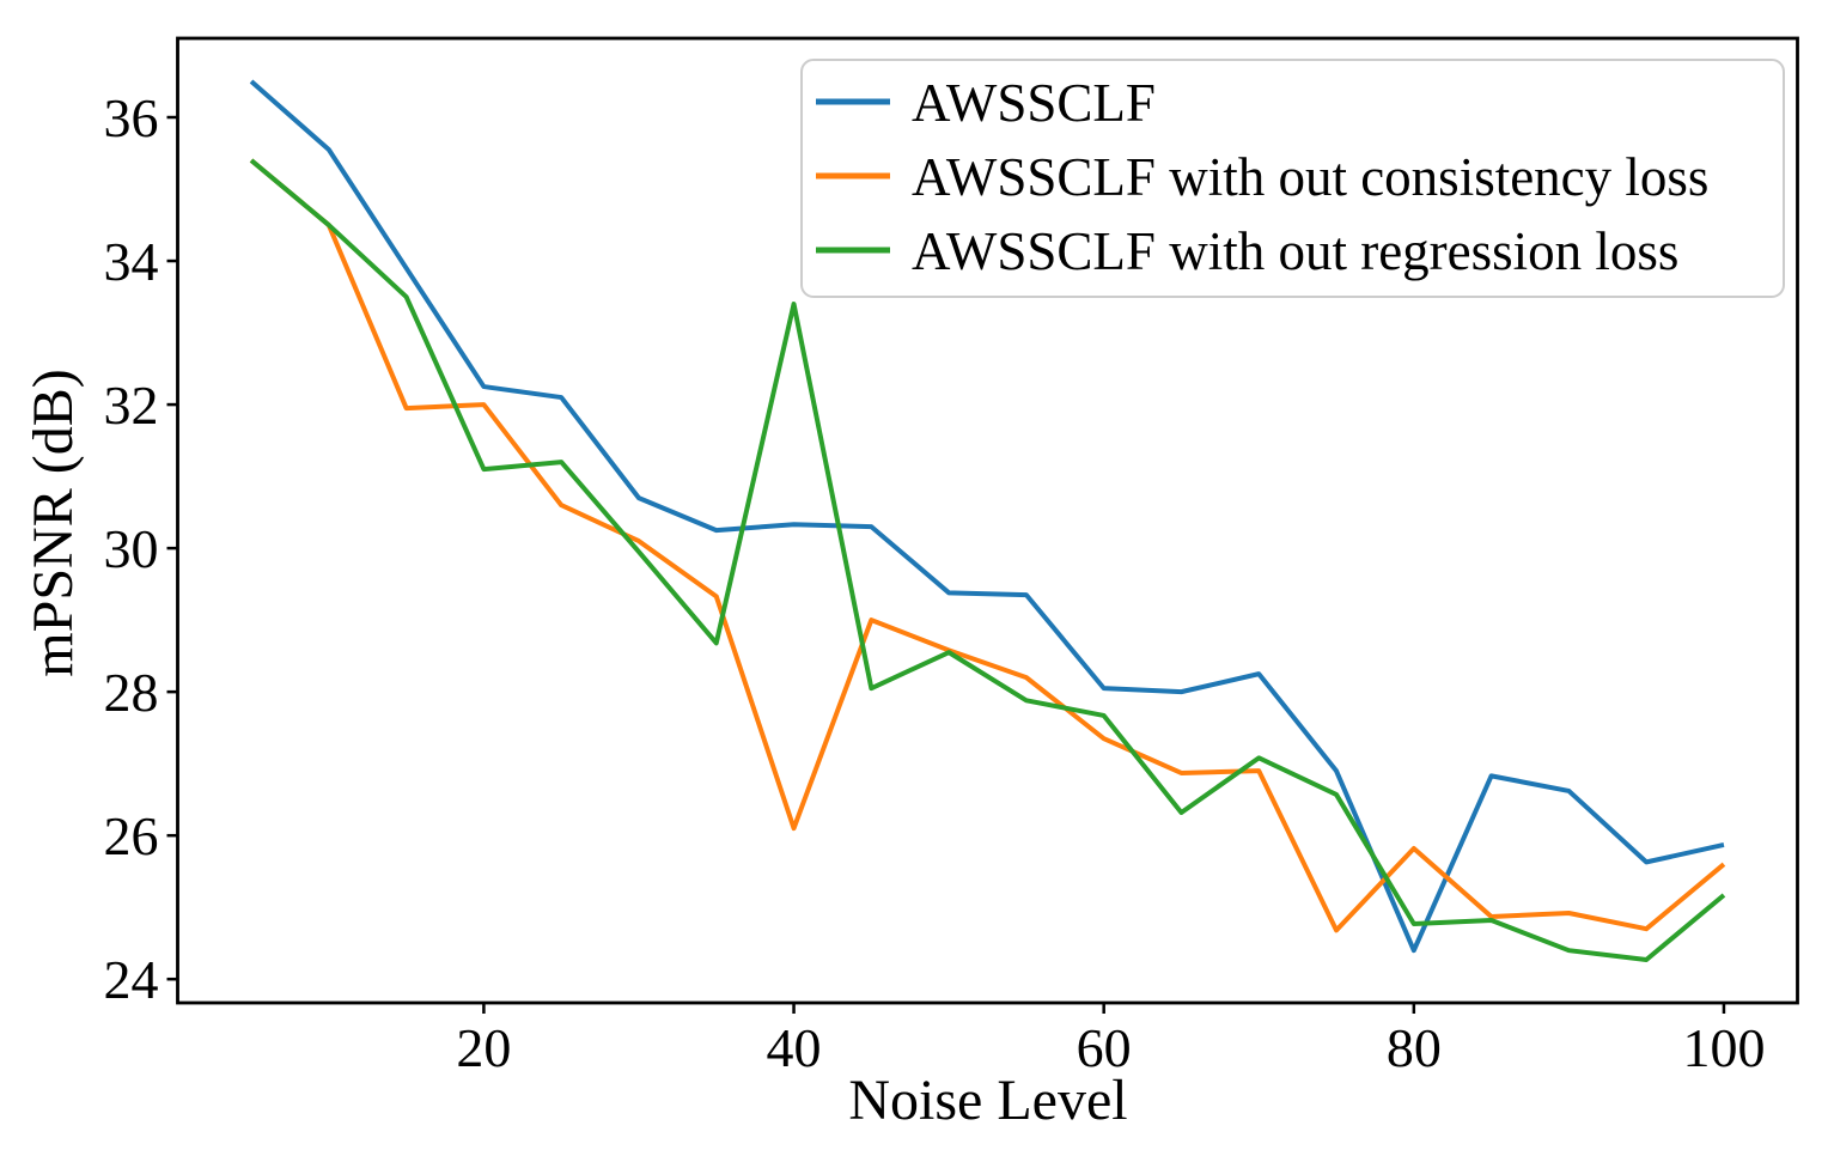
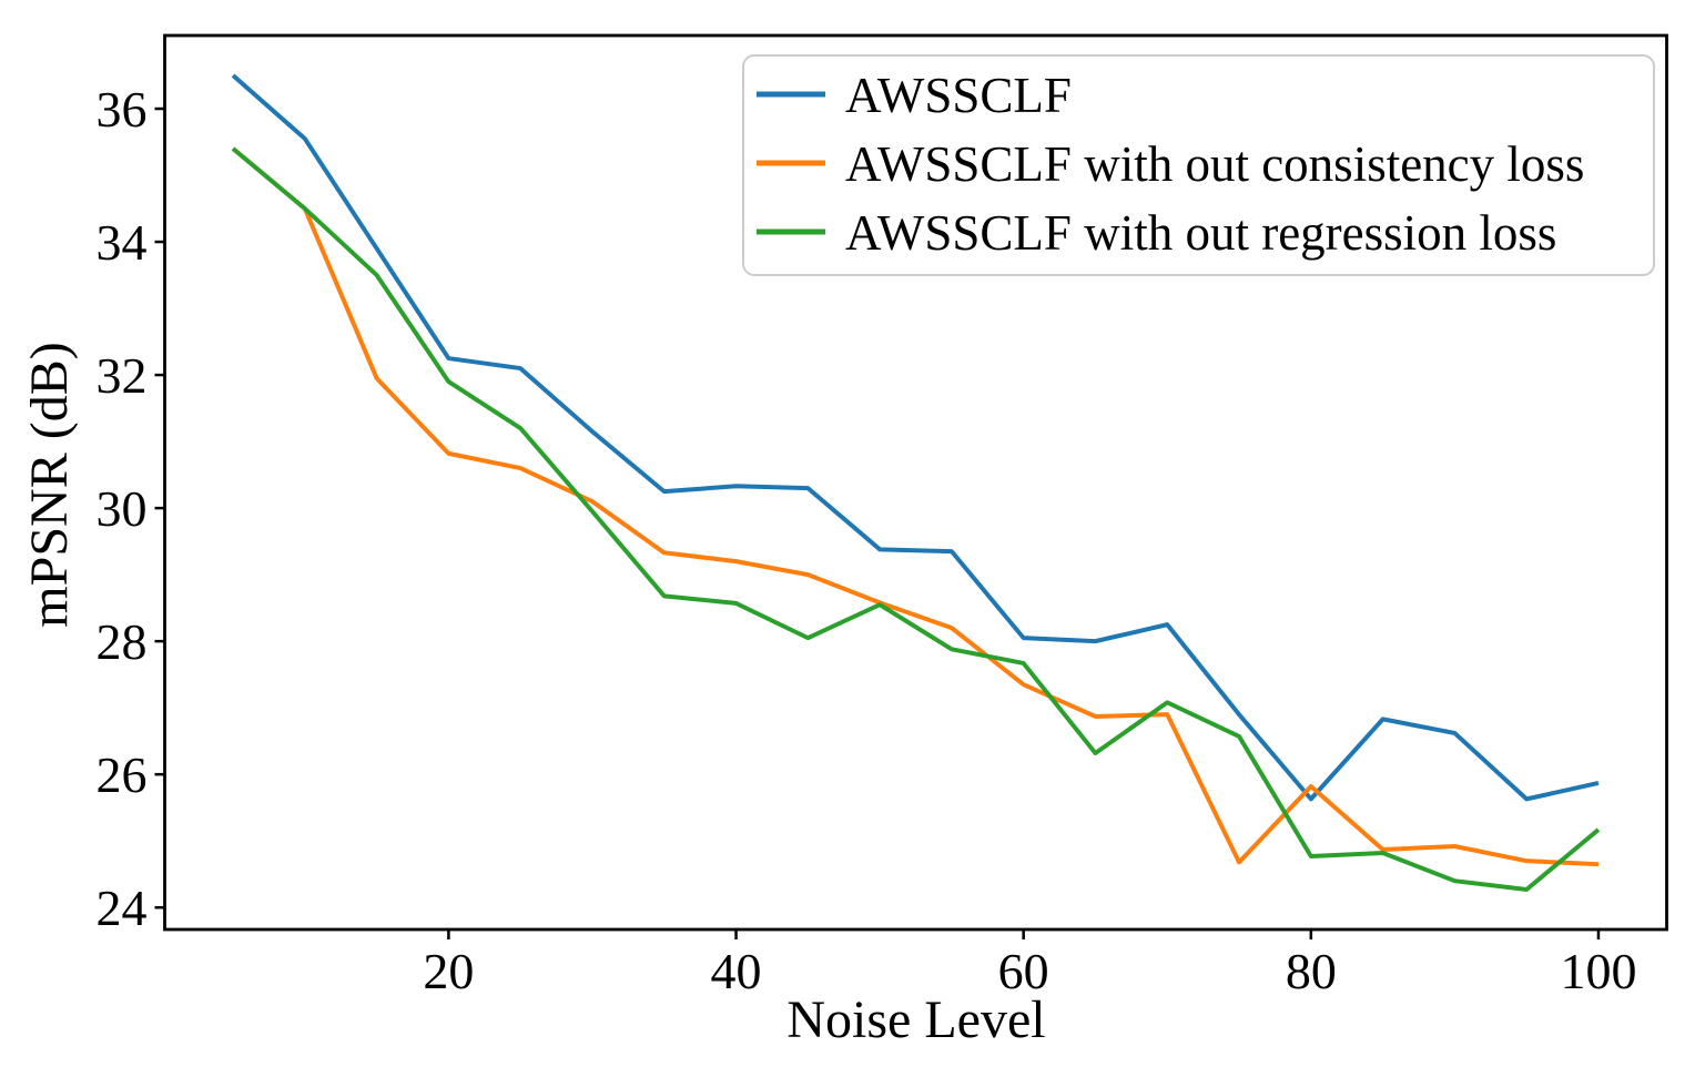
AWSSCLF with out consistency loss/20: 32.0 -> 30.8
AWSSCLF with out regression loss/20: 31.1 -> 31.9
AWSSCLF/30: 30.7 -> 31.1
AWSSCLF with out consistency loss/40: 26.1 -> 29.2
AWSSCLF with out regression loss/40: 33.4 -> 28.6
AWSSCLF/80: 24.4 -> 25.6
AWSSCLF with out consistency loss/100: 25.6 -> 24.6
